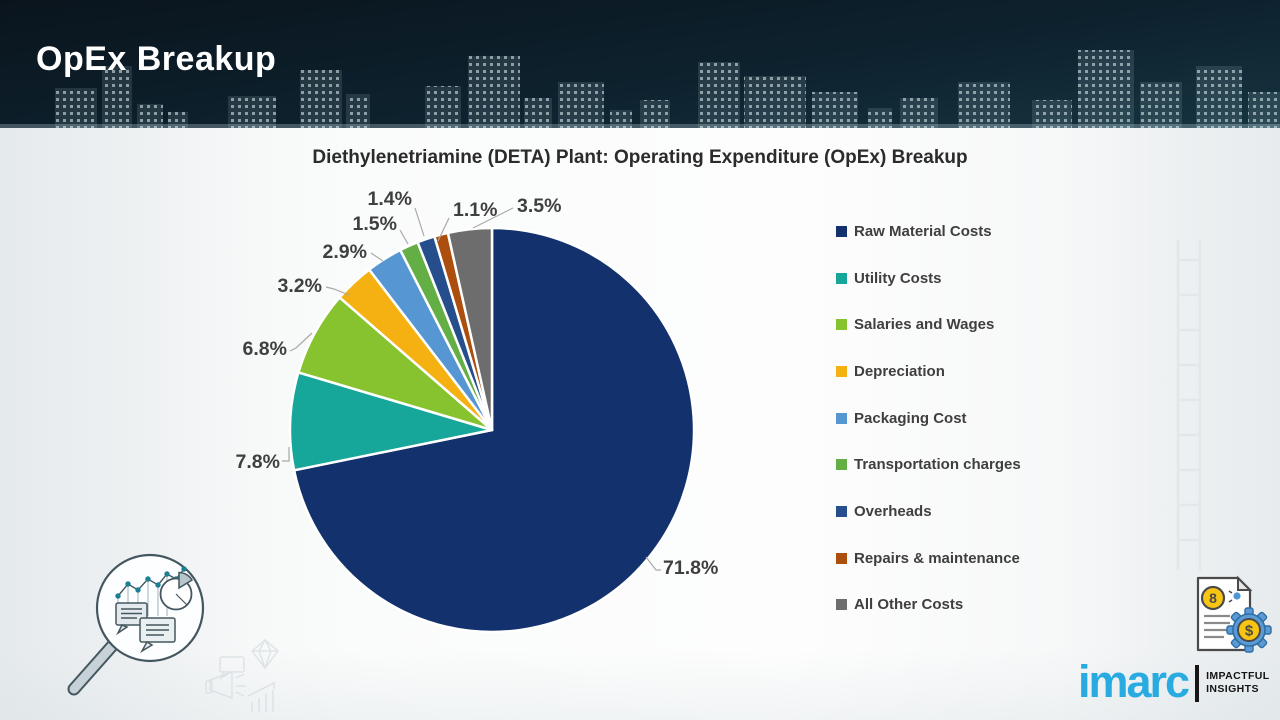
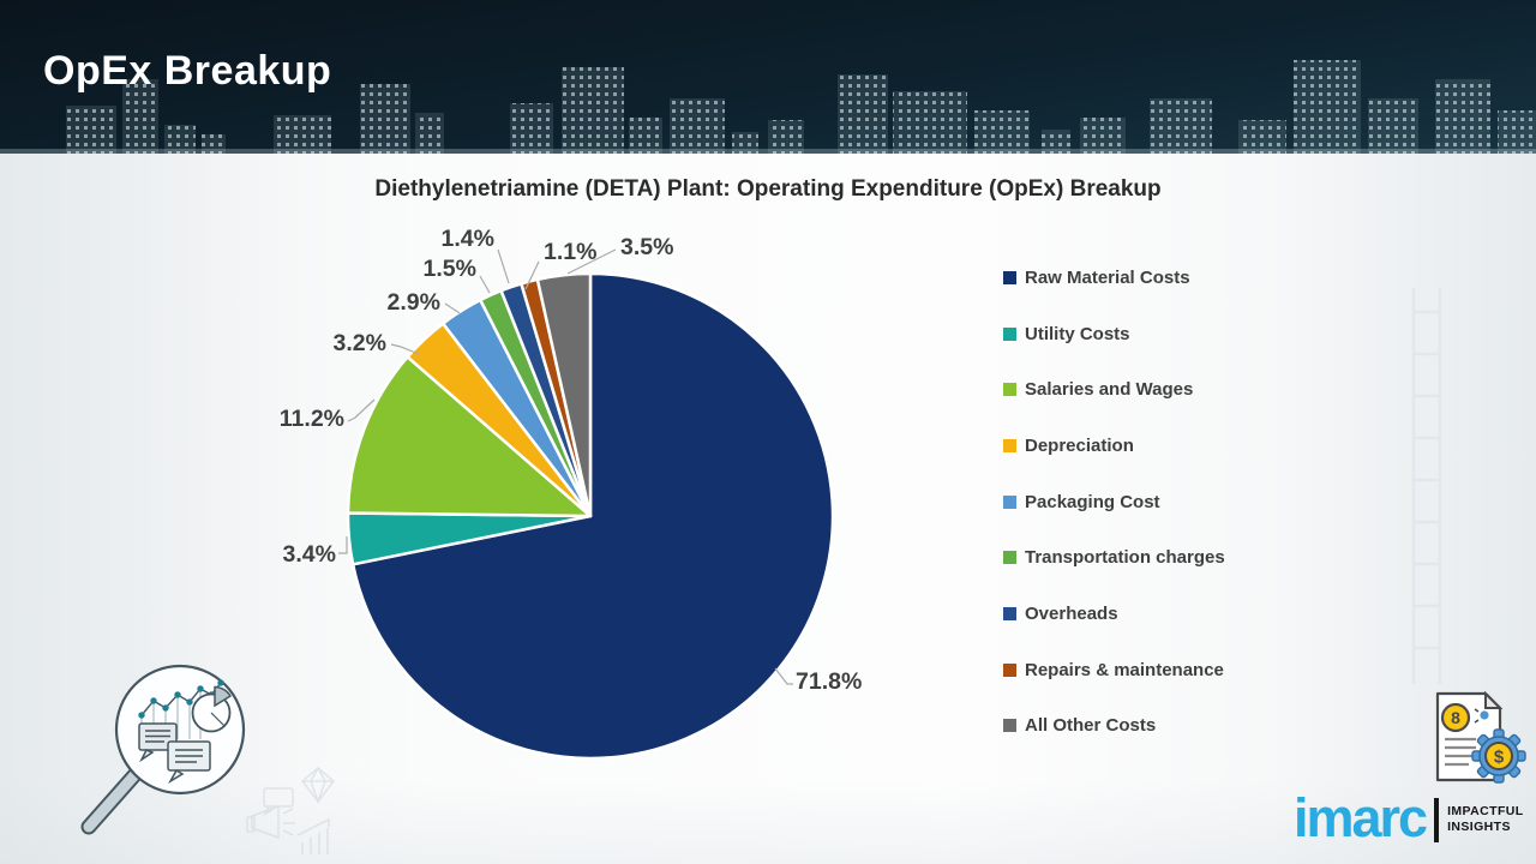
Utility Costs: 7.8% -> 3.4%
Salaries and Wages: 6.8% -> 11.2%
